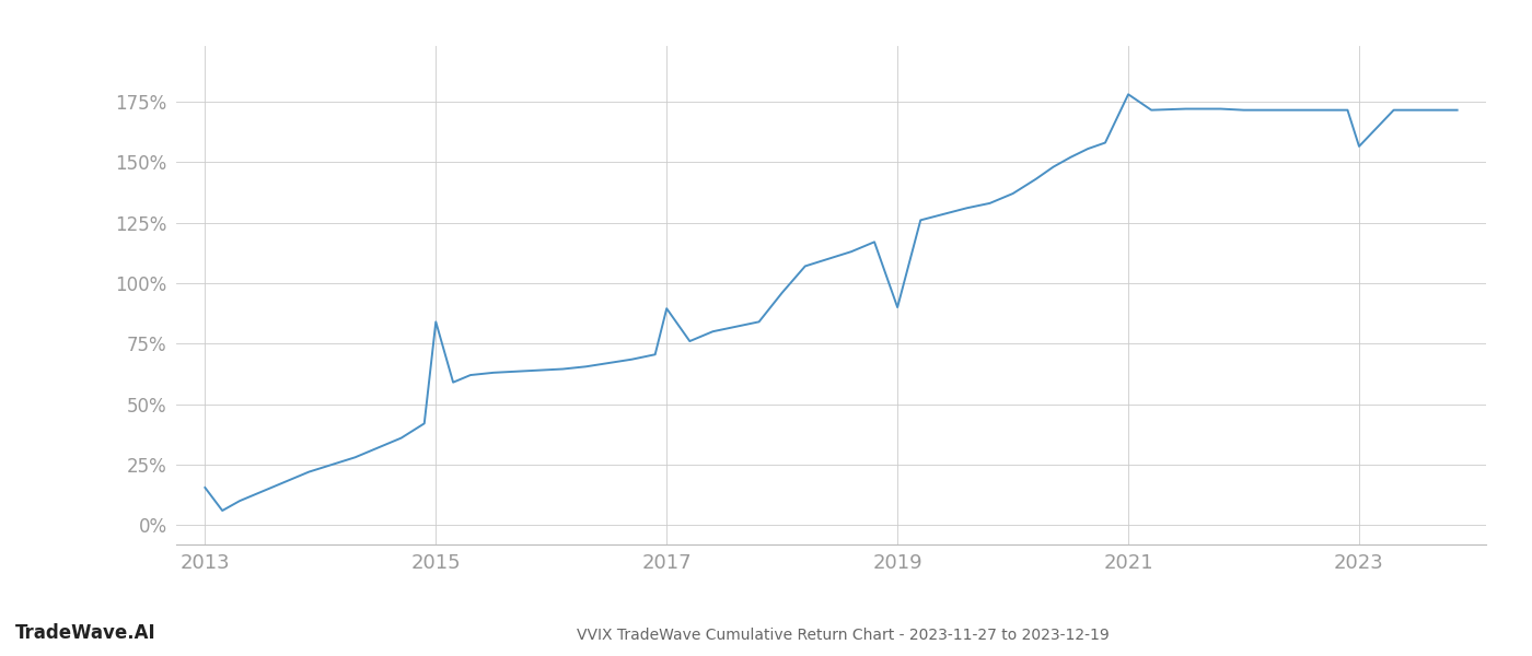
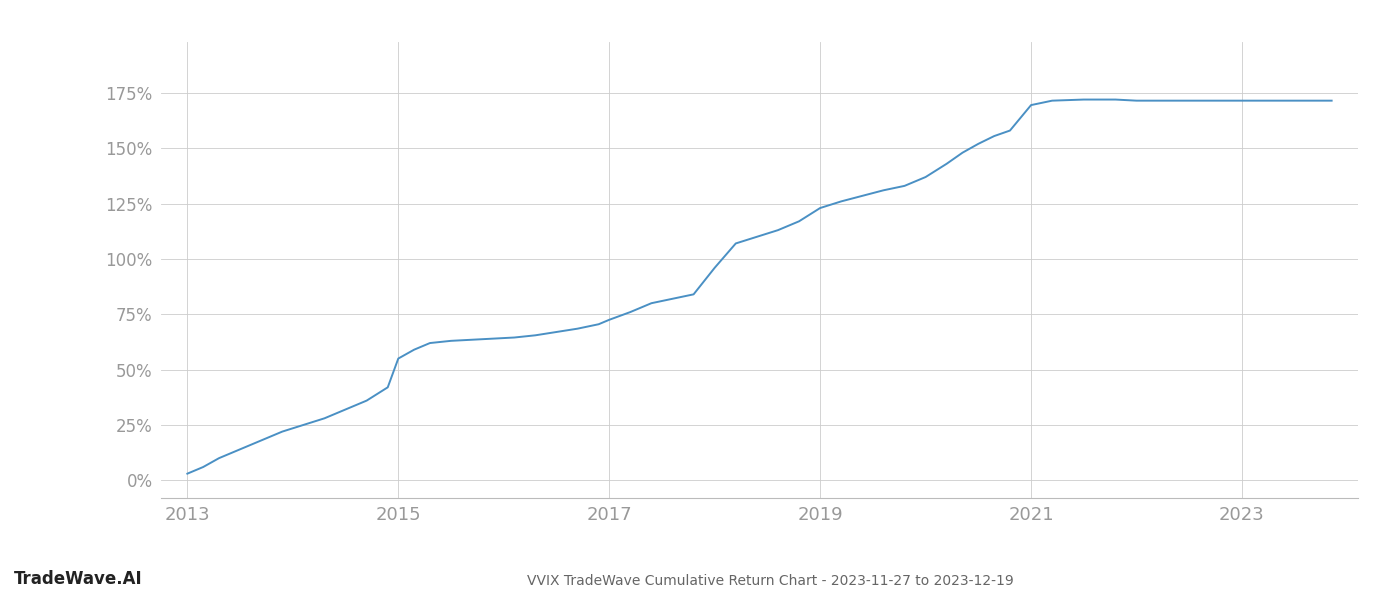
2013: 15.5% -> 3.0%
2015: 84.0% -> 55.0%
2017: 89.5% -> 72.5%
2019: 90.0% -> 123.0%
2021: 178.0% -> 169.5%
2023: 156.5% -> 171.5%
